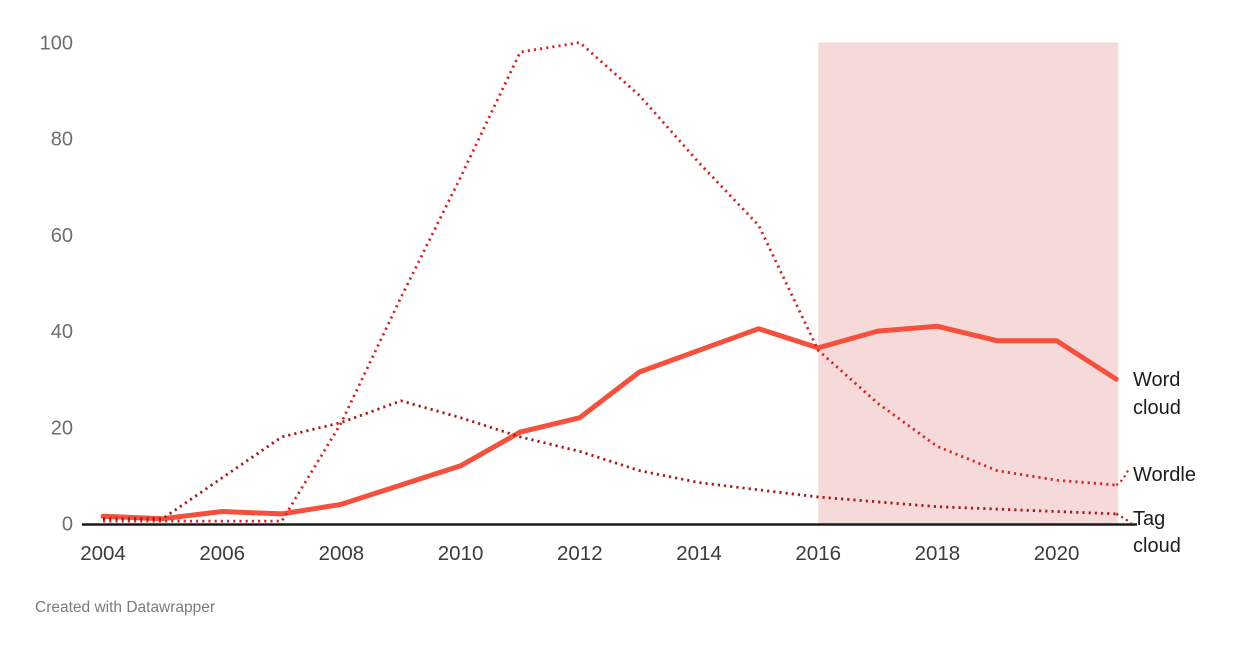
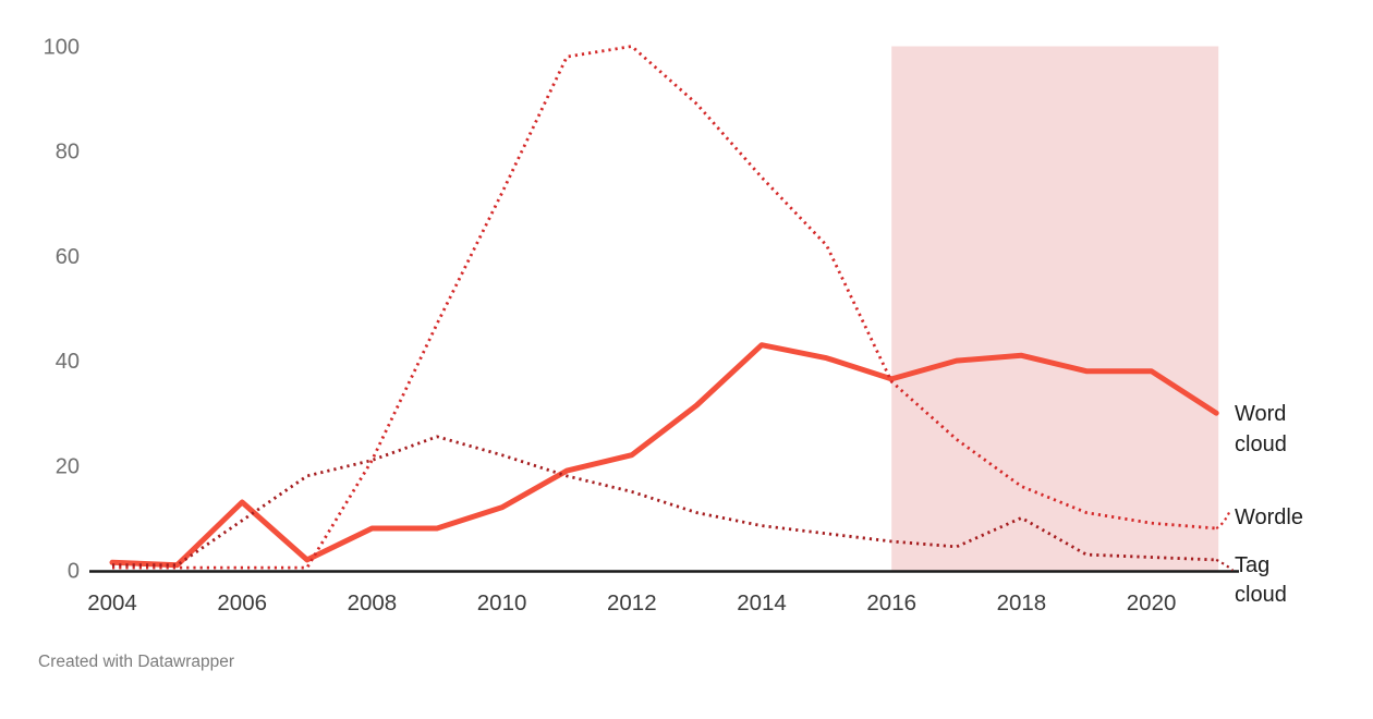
Word cloud/2006: 2 -> 13
Word cloud/2008: 4 -> 8
Word cloud/2014: 36 -> 43
Tag cloud/2018: 4 -> 10
